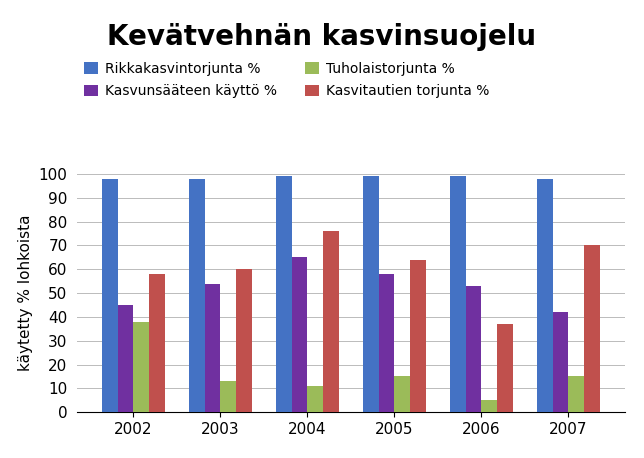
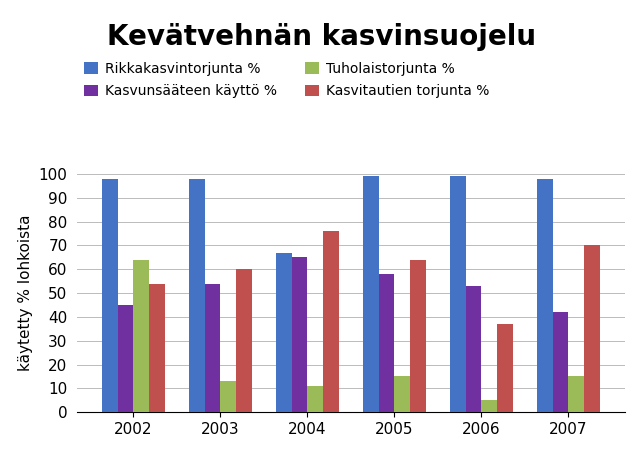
Tuholaistorjunta %/2002: 38 -> 64
Kasvitautien torjunta %/2002: 58 -> 54
Rikkakasvintorjunta %/2004: 99 -> 67
